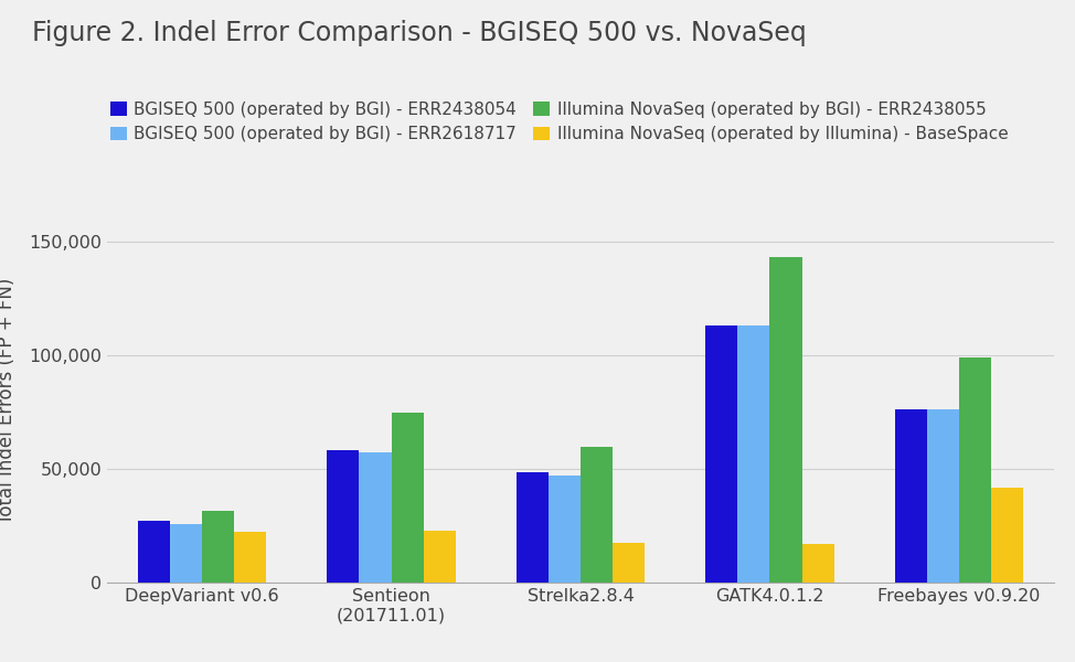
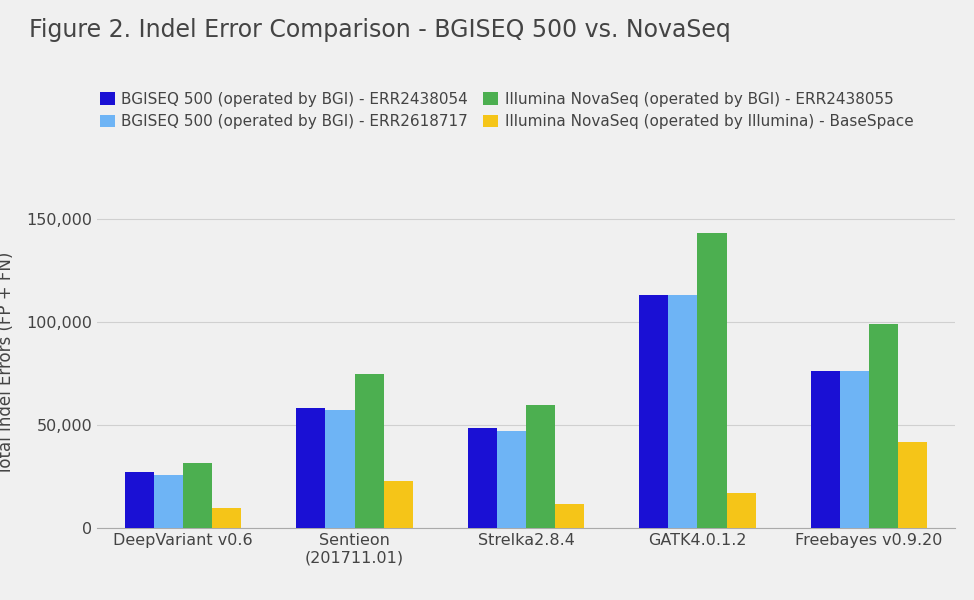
Illumina NovaSeq (operated by Illumina) - BaseSpace/DeepVariant v0.6: 22,500 -> 9,500
Illumina NovaSeq (operated by Illumina) - BaseSpace/Strelka2.8.4: 17,500 -> 11,500
